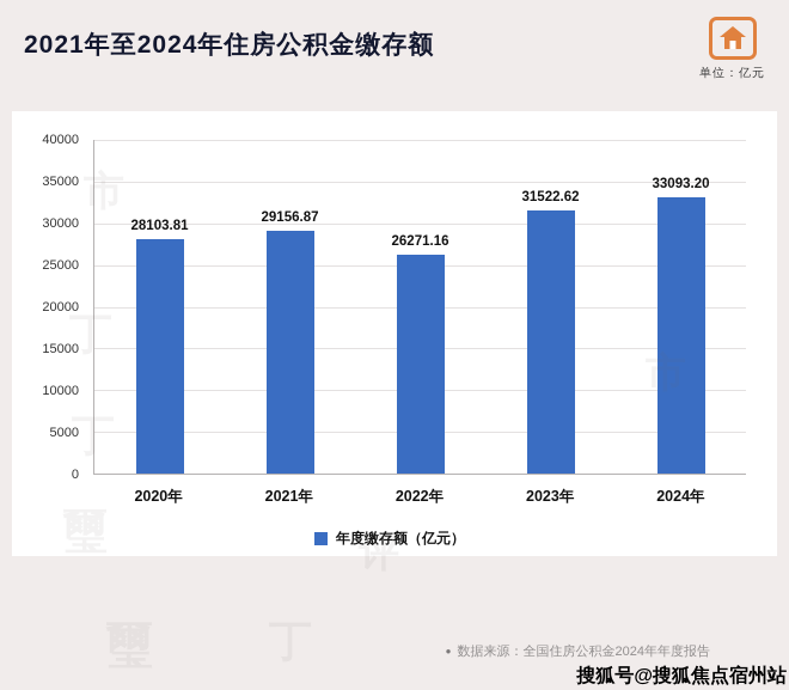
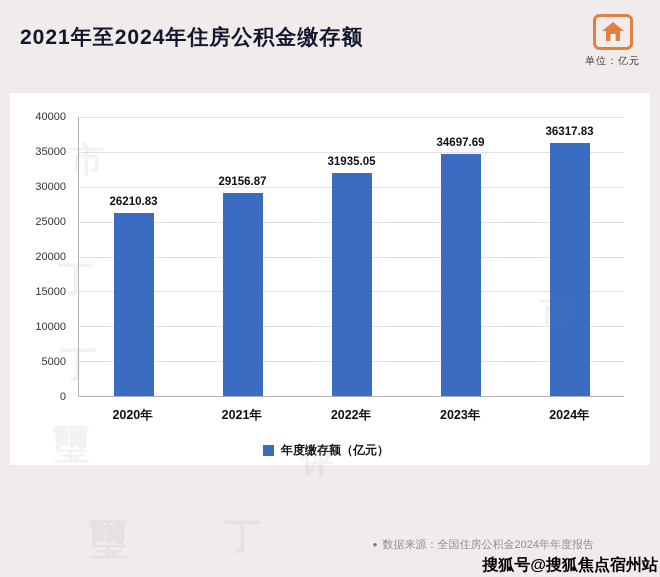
2020年: 28103.81 -> 26210.83
2022年: 26271.16 -> 31935.05
2023年: 31522.62 -> 34697.69
2024年: 33093.20 -> 36317.83
